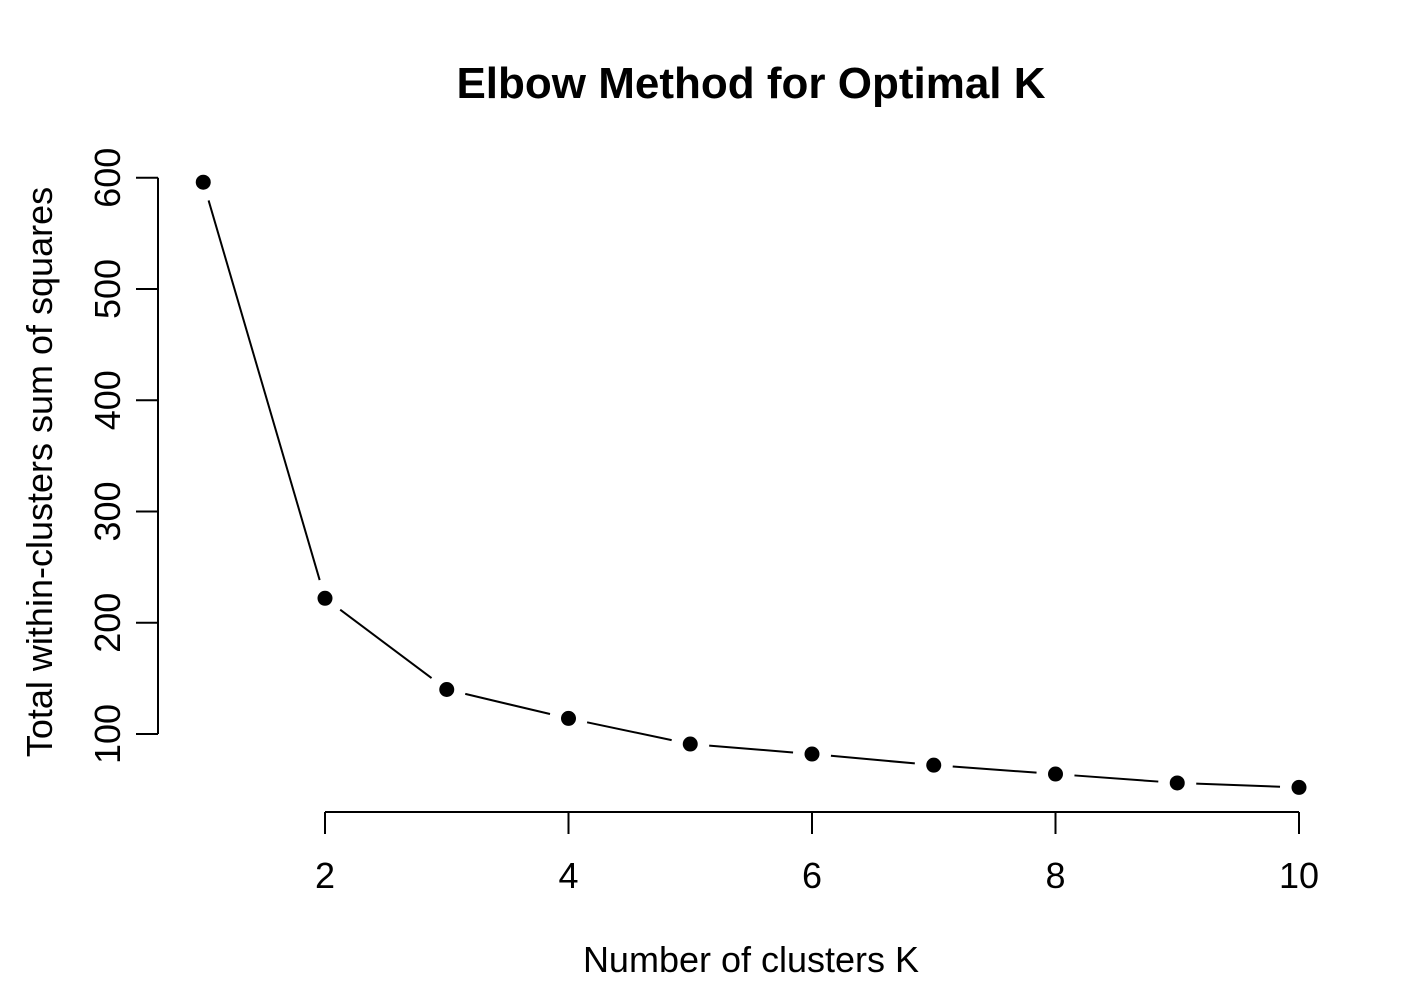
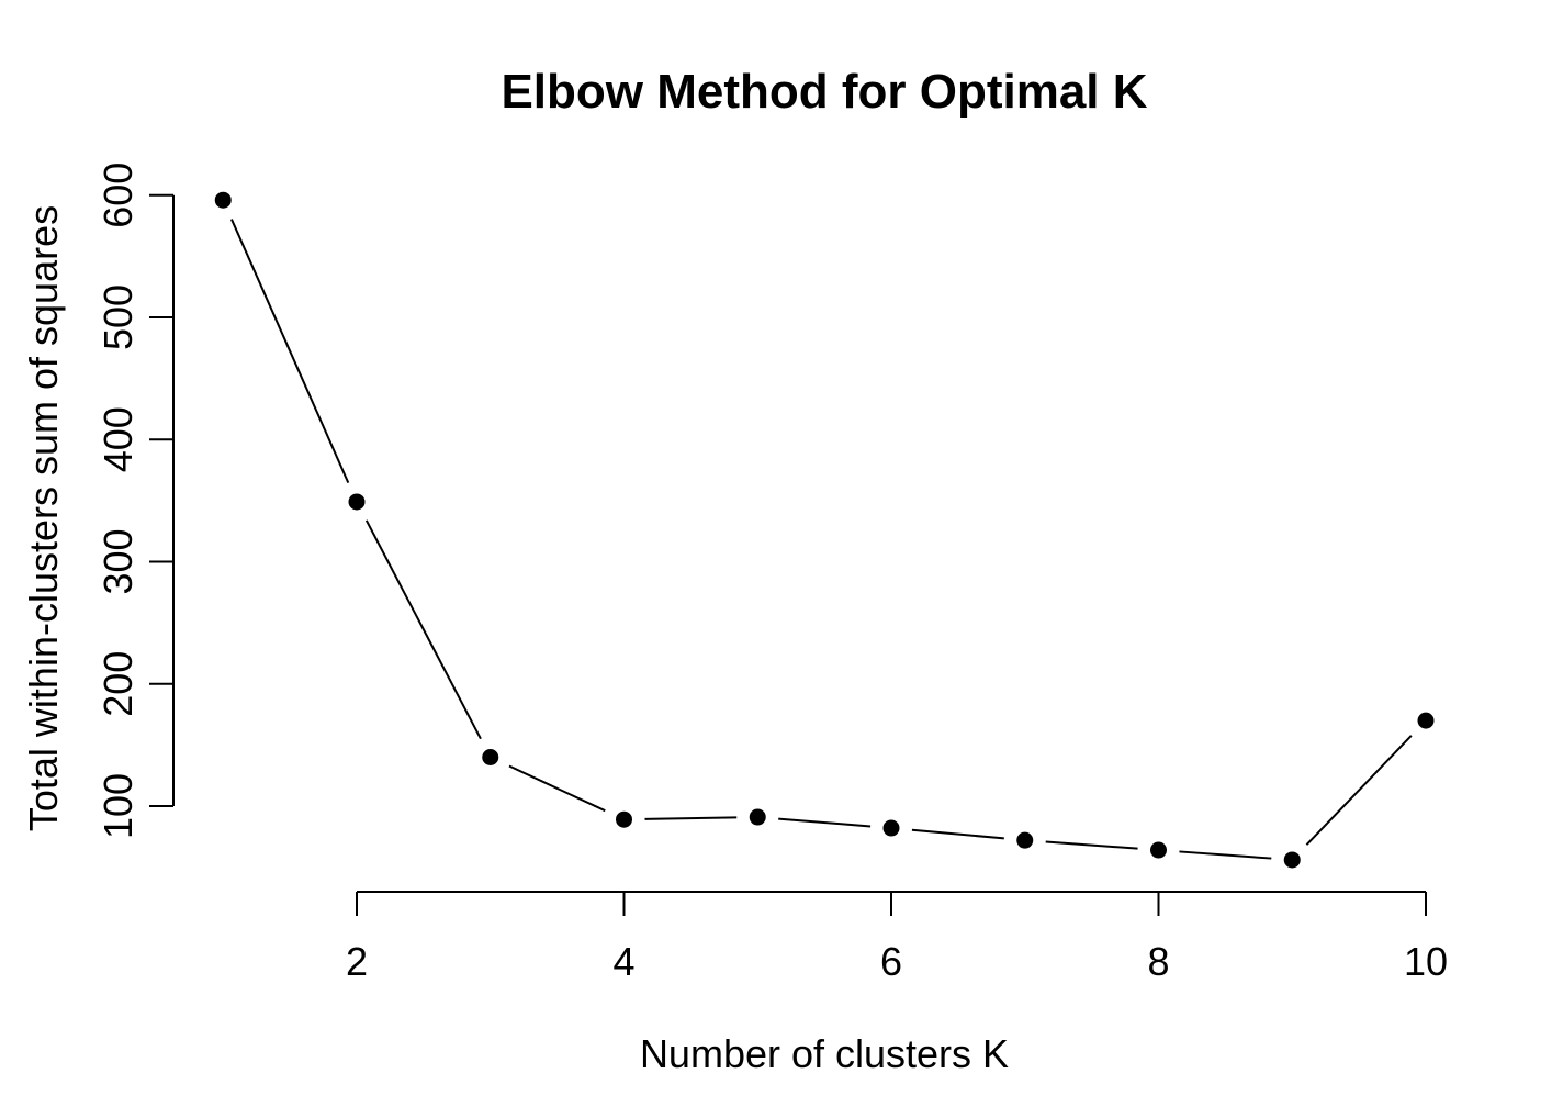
2: 222 -> 349
4: 114 -> 89
10: 52 -> 170
